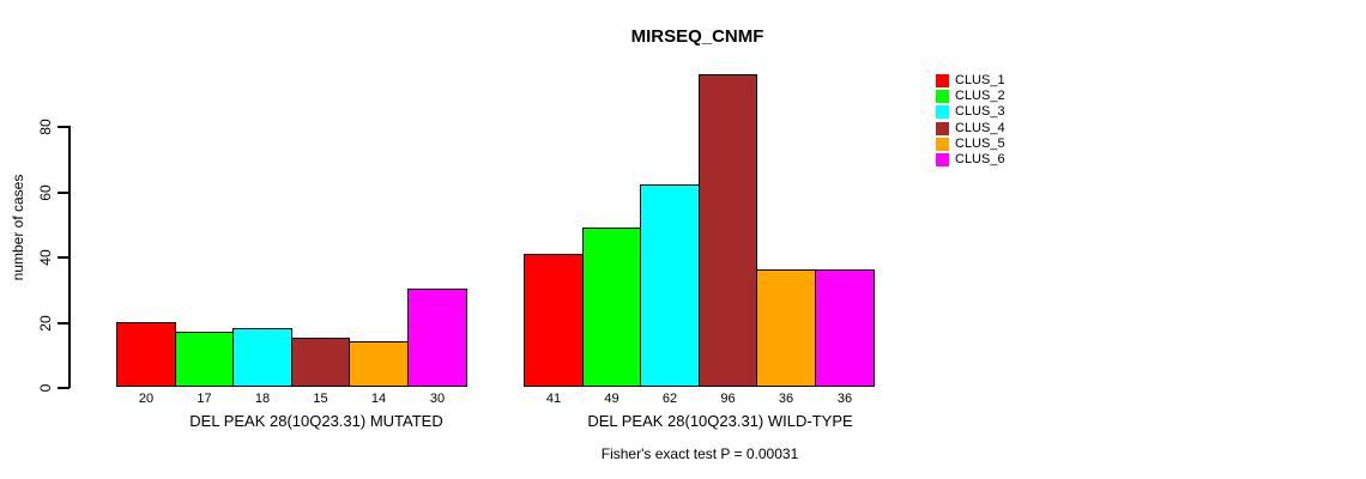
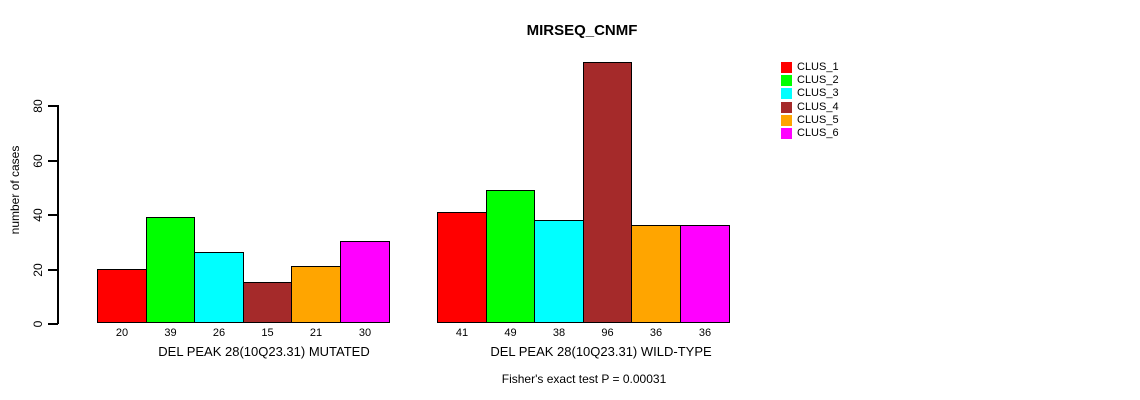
CLUS_2/DEL PEAK 28(10Q23.31) MUTATED: 17 -> 39
CLUS_3/DEL PEAK 28(10Q23.31) MUTATED: 18 -> 26
CLUS_5/DEL PEAK 28(10Q23.31) MUTATED: 14 -> 21
CLUS_3/DEL PEAK 28(10Q23.31) WILD-TYPE: 62 -> 38
